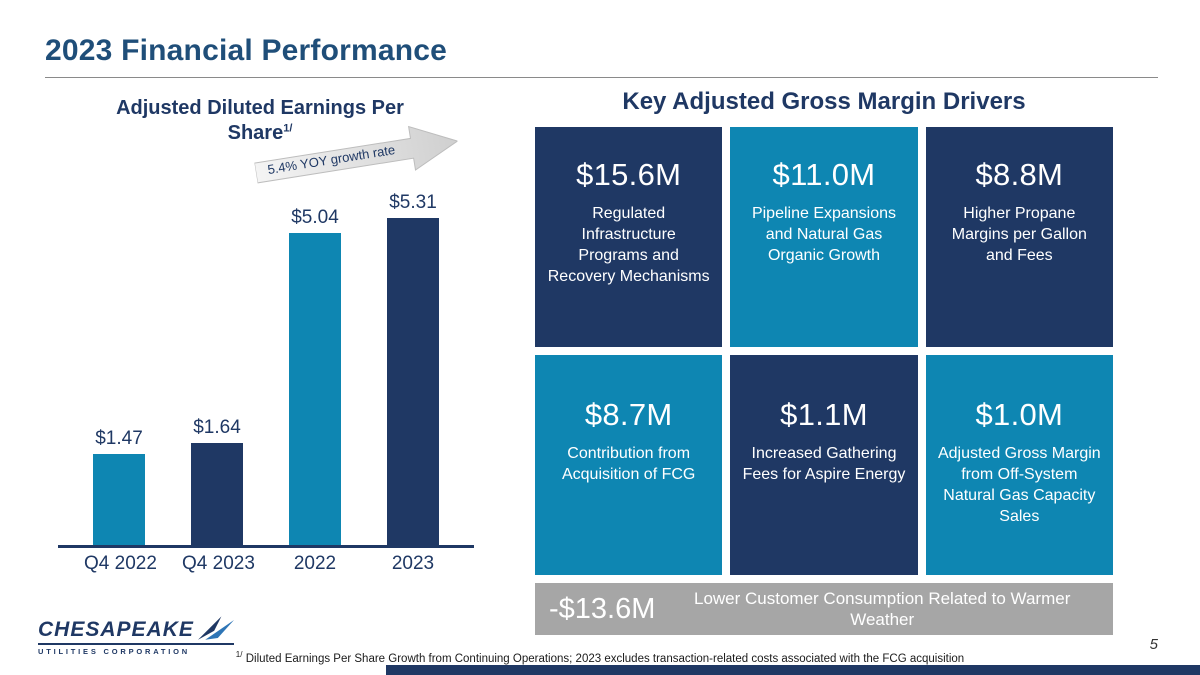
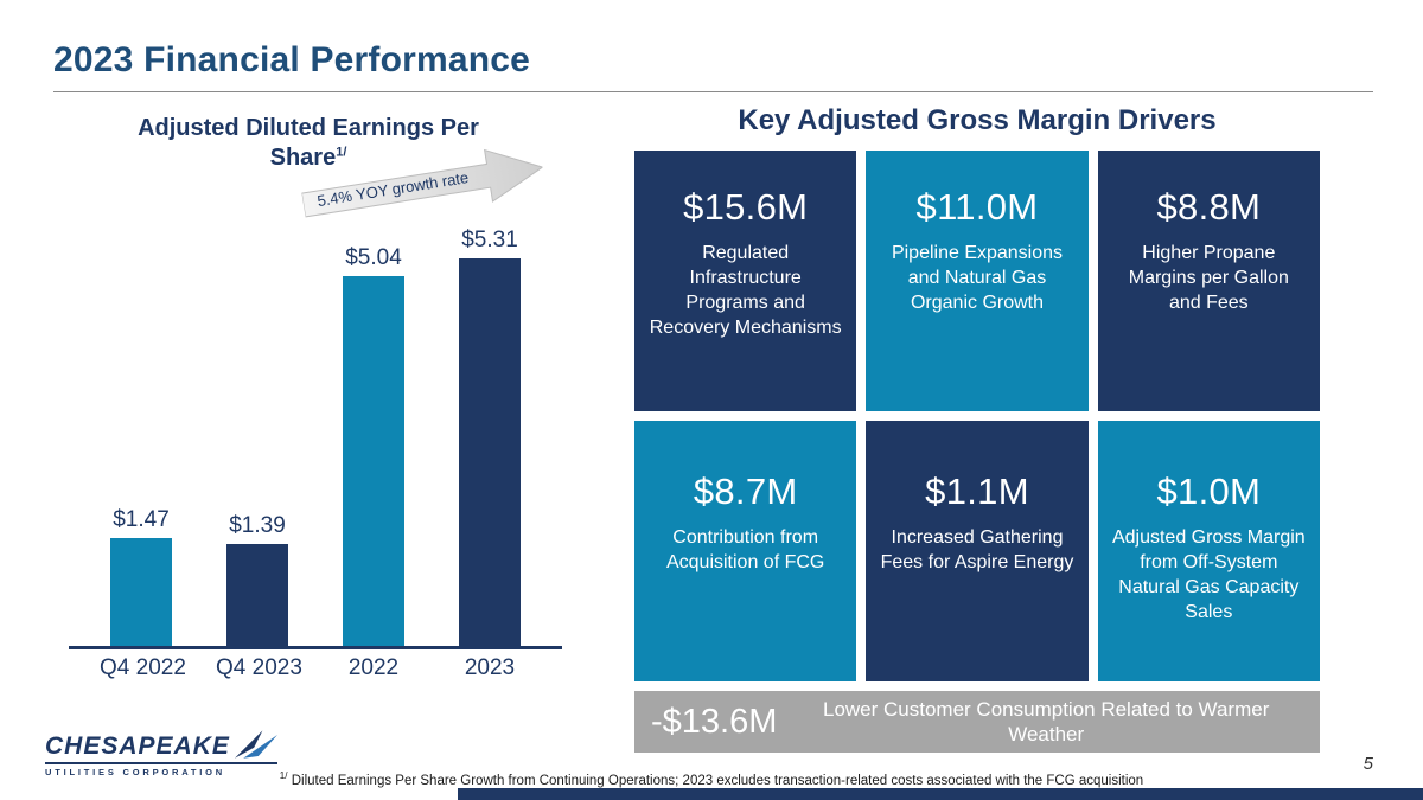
Q4 2023: $1.64 -> $1.39
